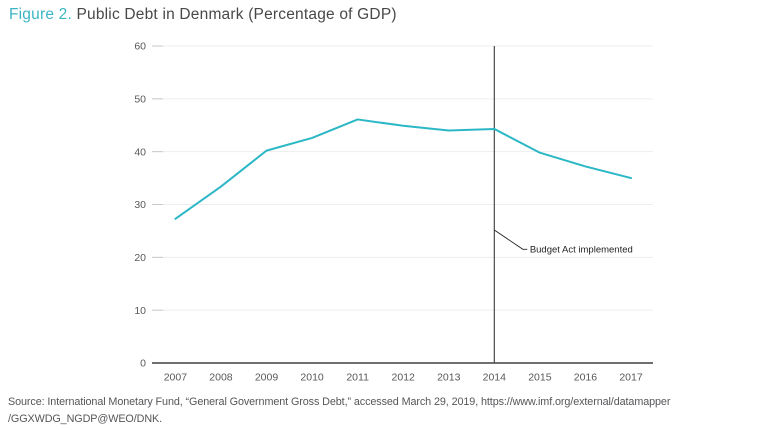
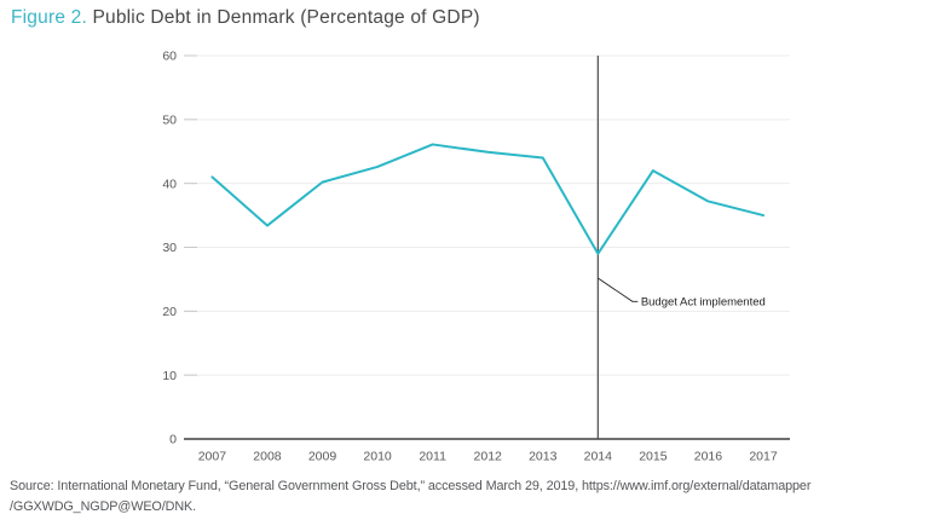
2007: 27 -> 41
2014: 44 -> 29
2015: 40 -> 42
